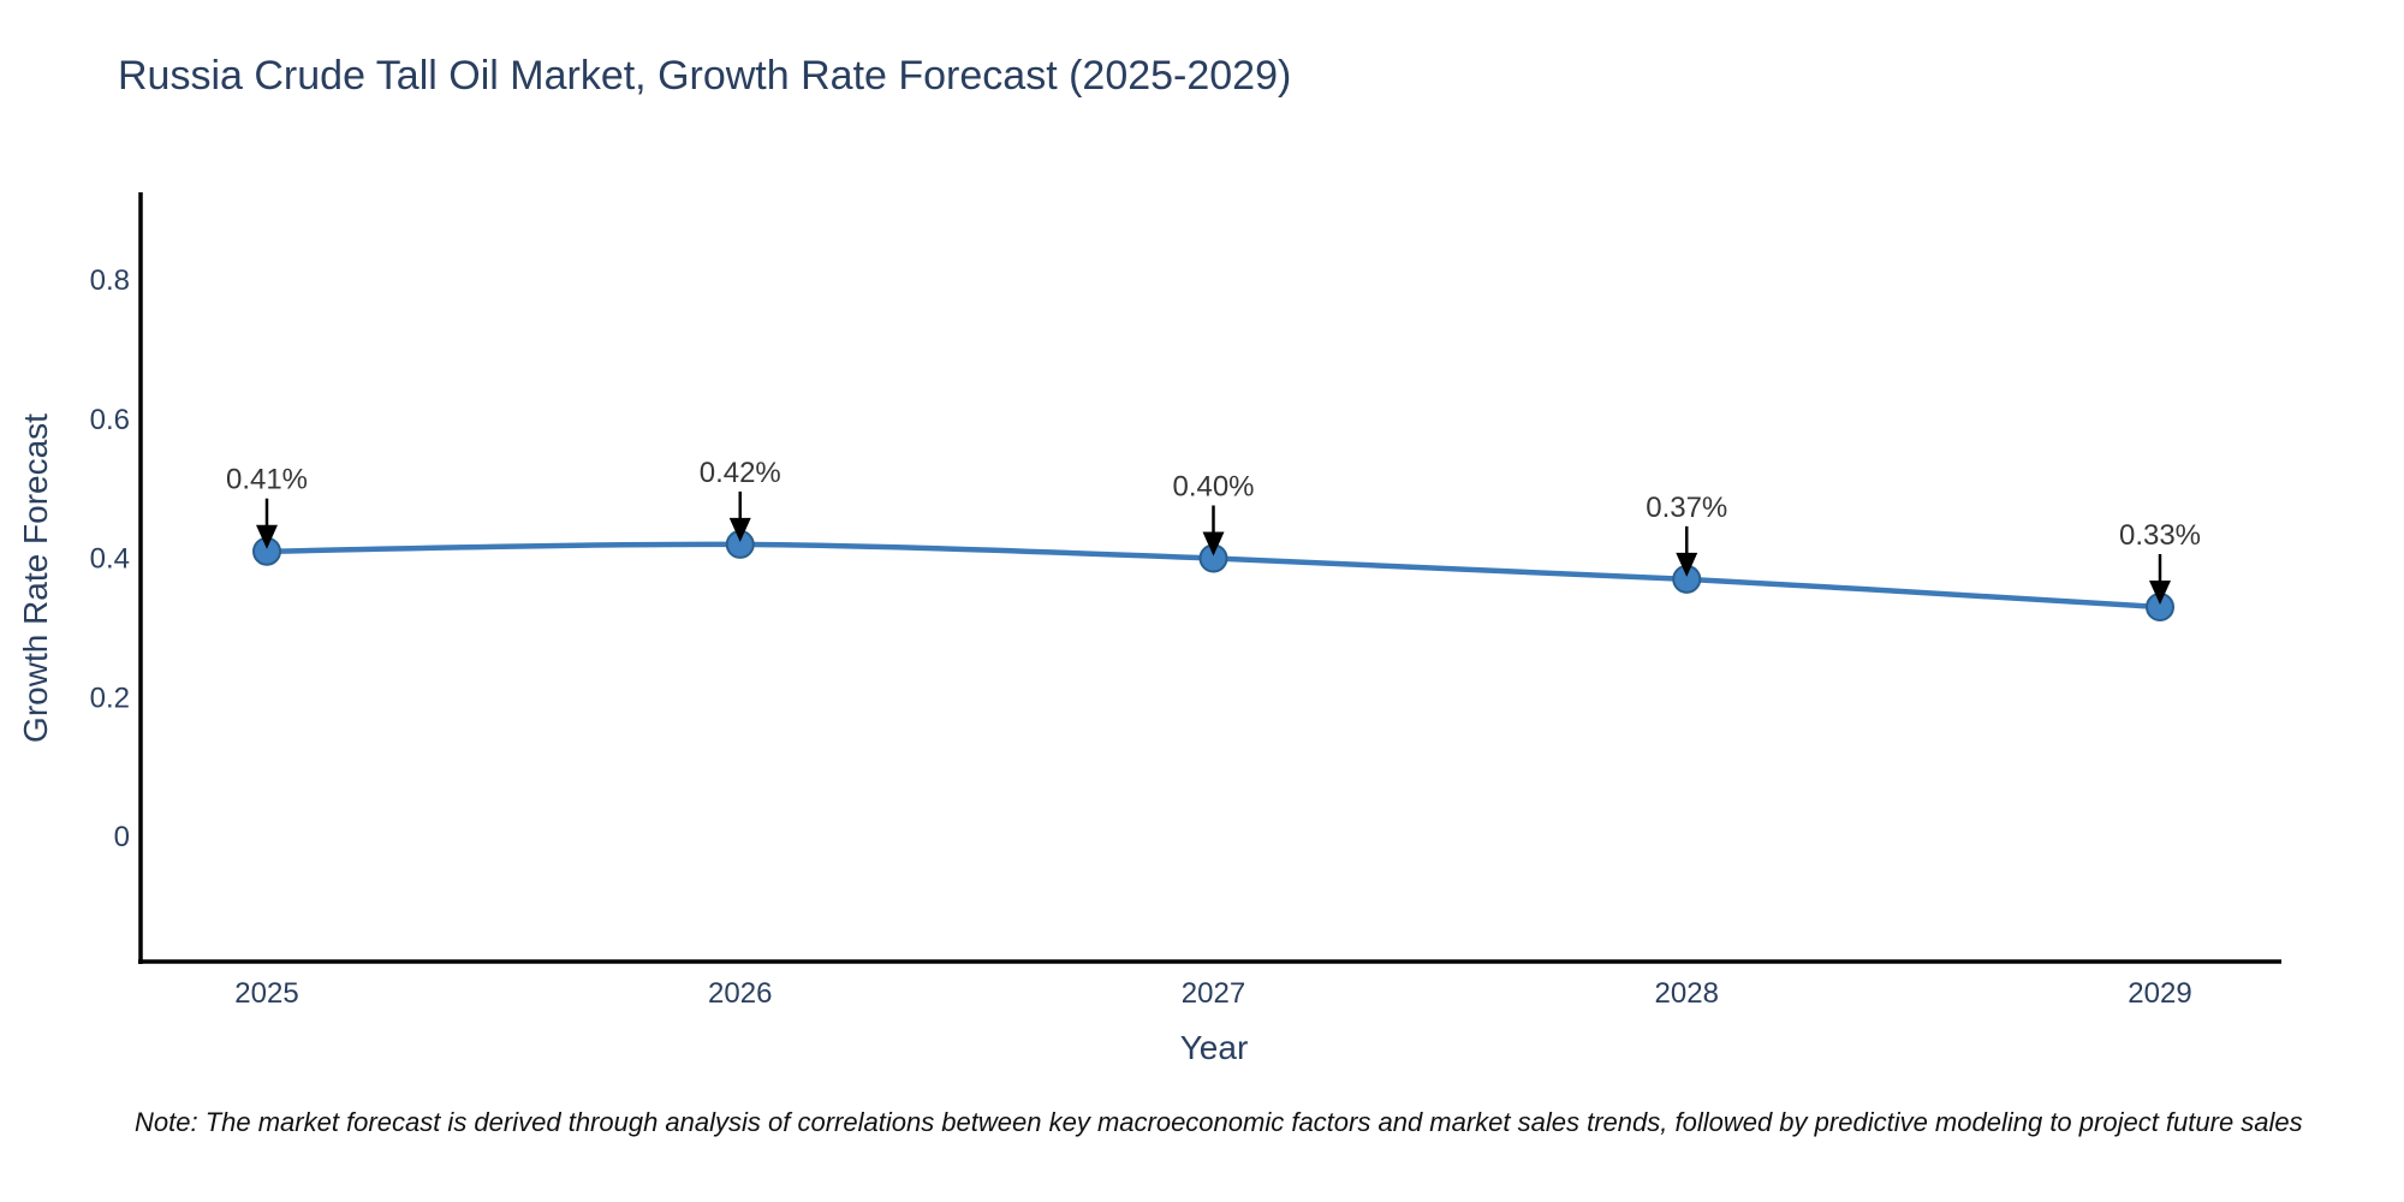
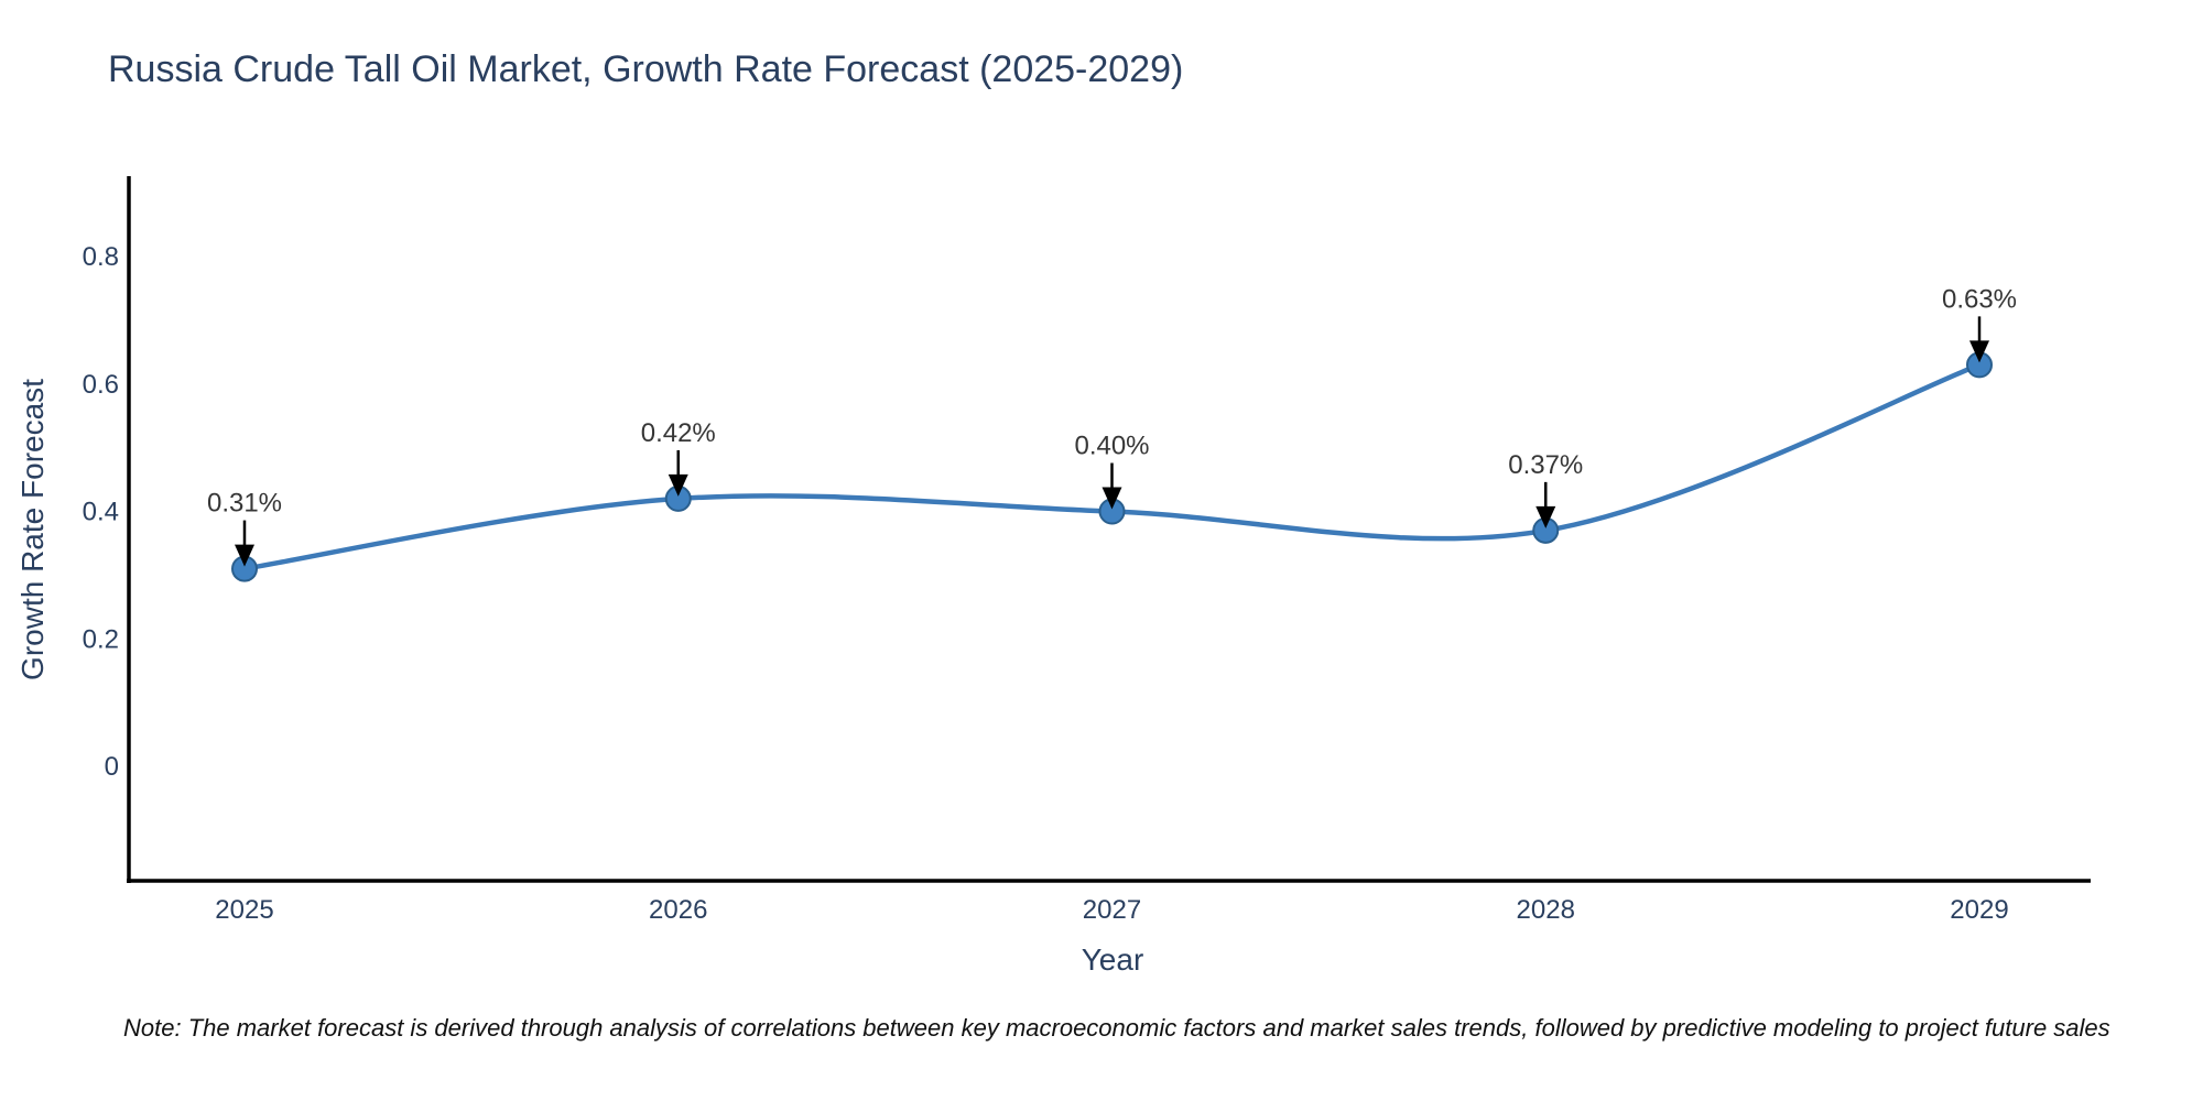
2025: 0.41% -> 0.31%
2029: 0.33% -> 0.63%
